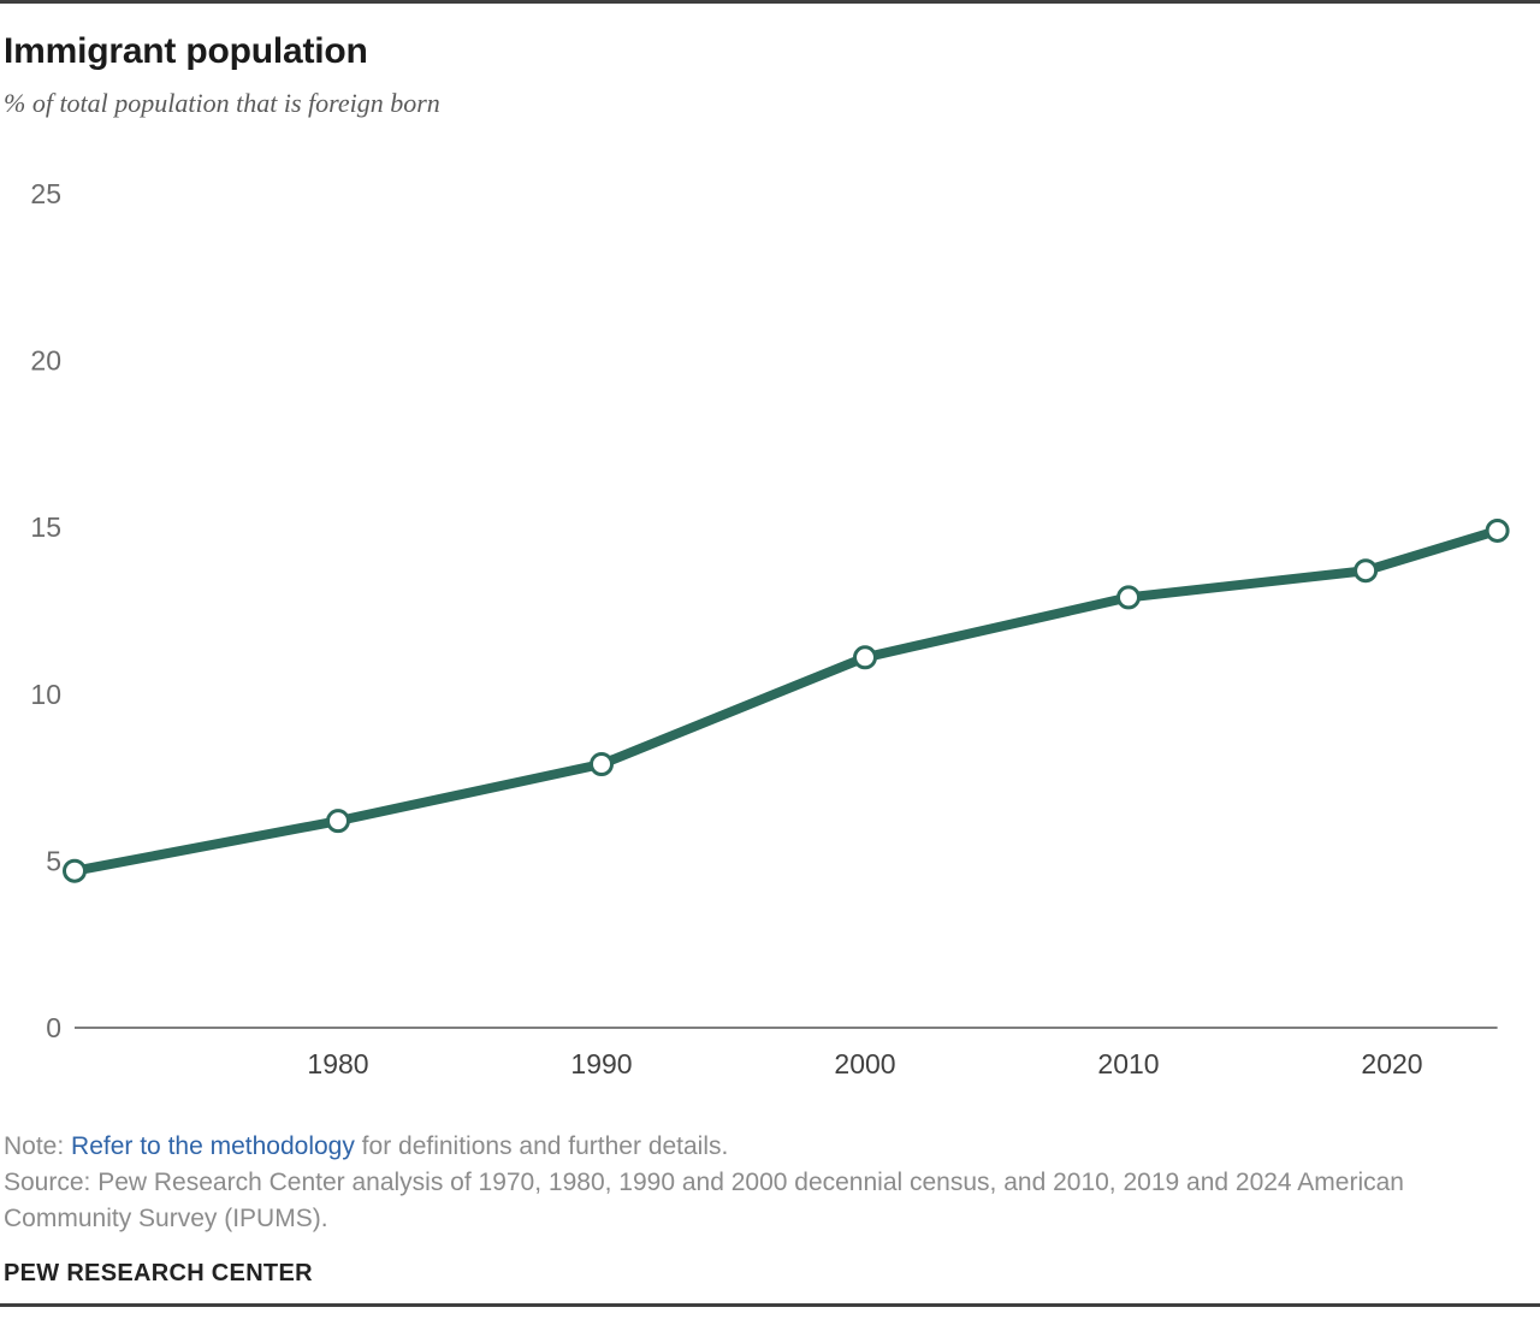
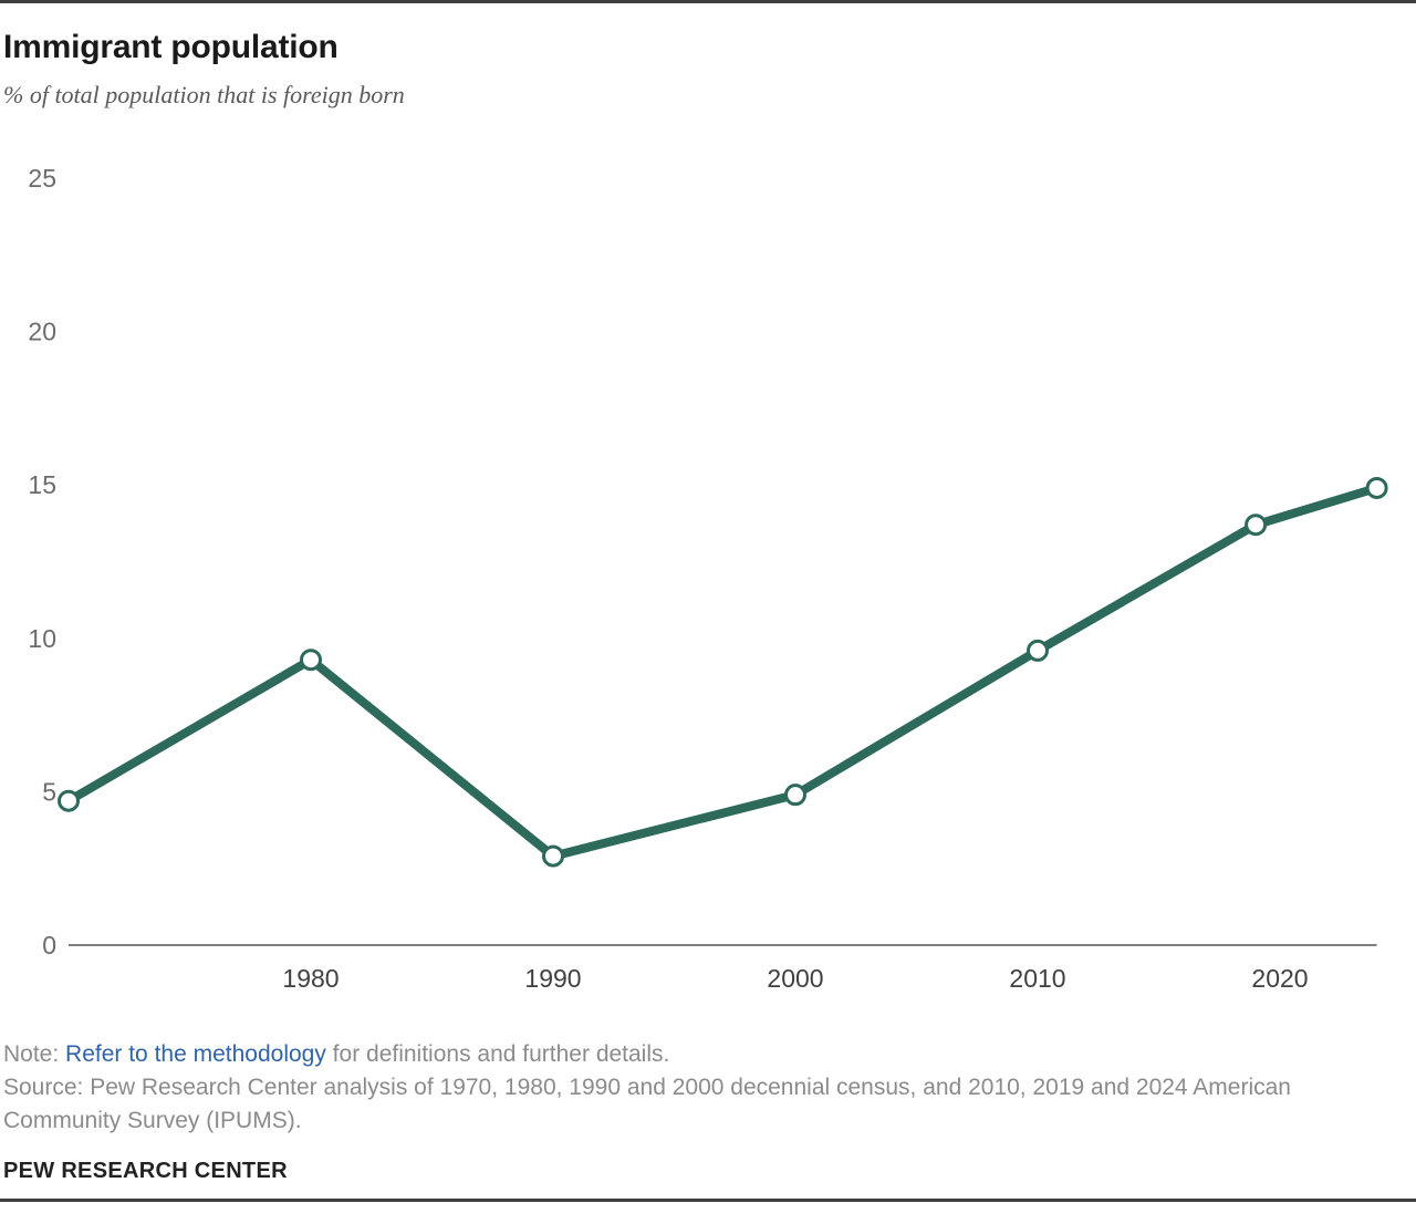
1980: 6.2 -> 9.3
1990: 7.9 -> 2.9
2000: 11.1 -> 4.9
2010: 12.9 -> 9.6
